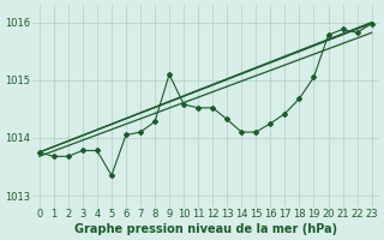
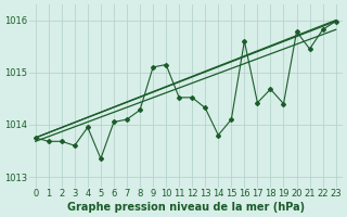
3: 1013.78 -> 1013.60
4: 1013.78 -> 1013.95
10: 1014.58 -> 1015.15
14: 1014.10 -> 1013.80
16: 1014.25 -> 1015.60
19: 1015.05 -> 1014.40
21: 1015.88 -> 1015.45
